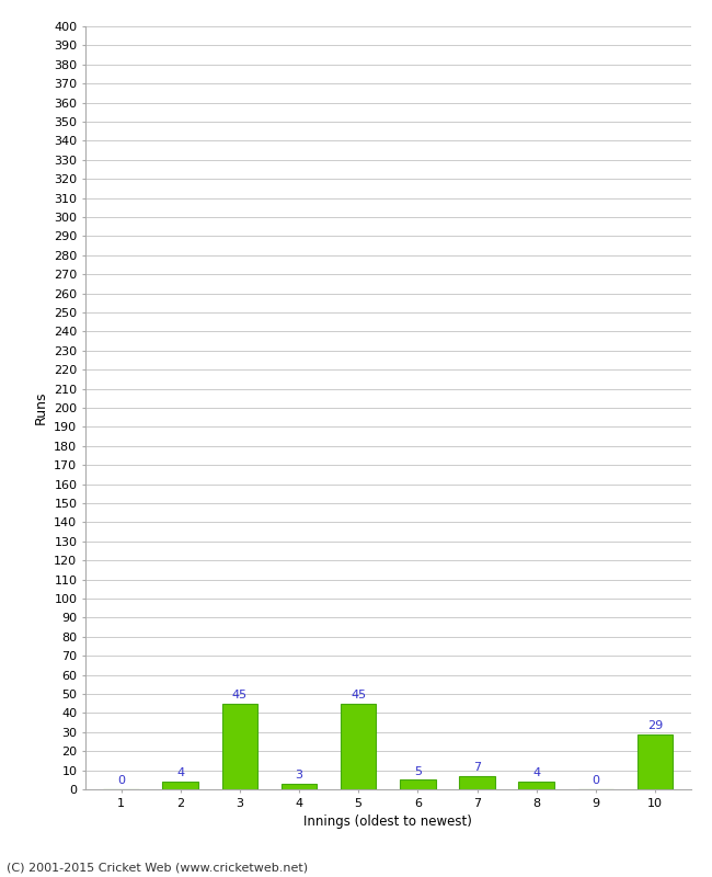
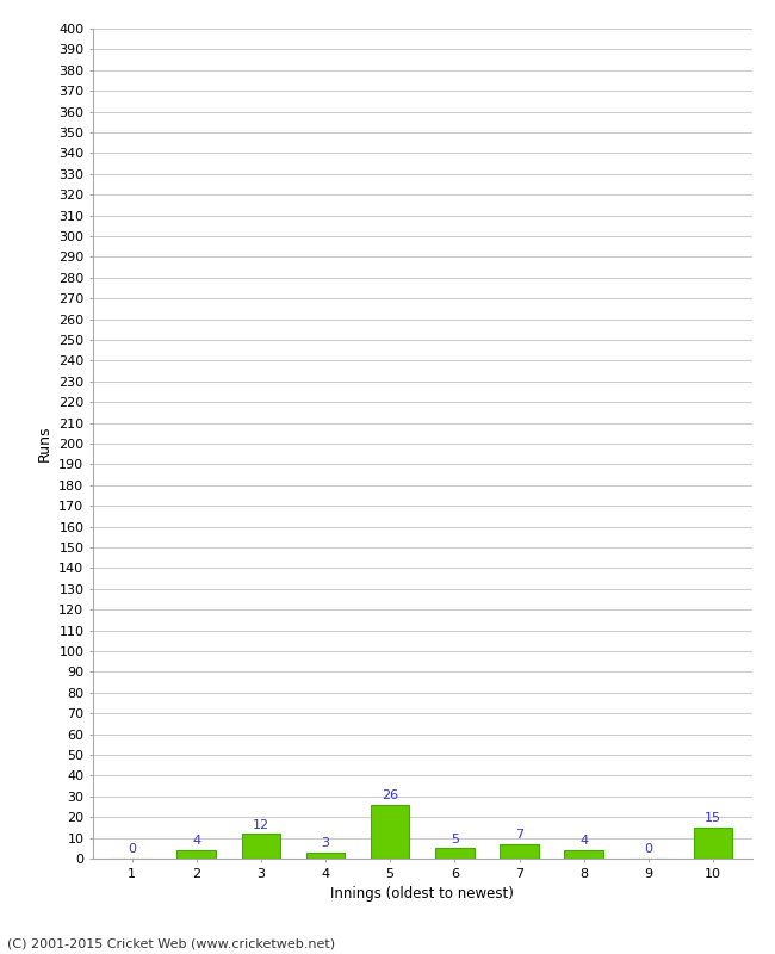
3: 45 -> 12
5: 45 -> 26
10: 29 -> 15
